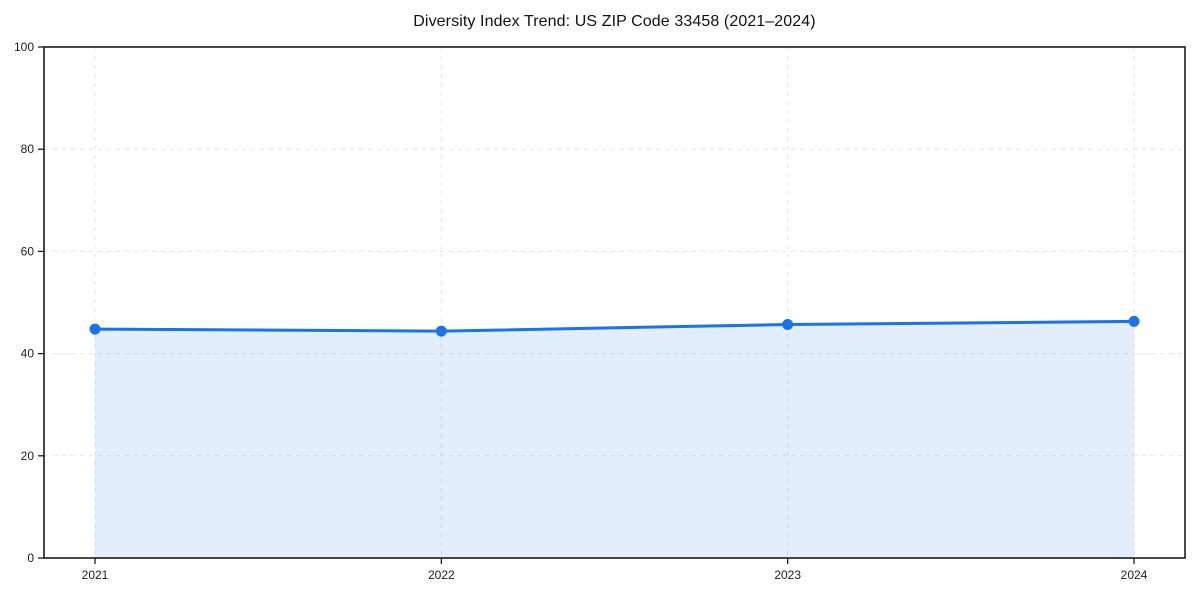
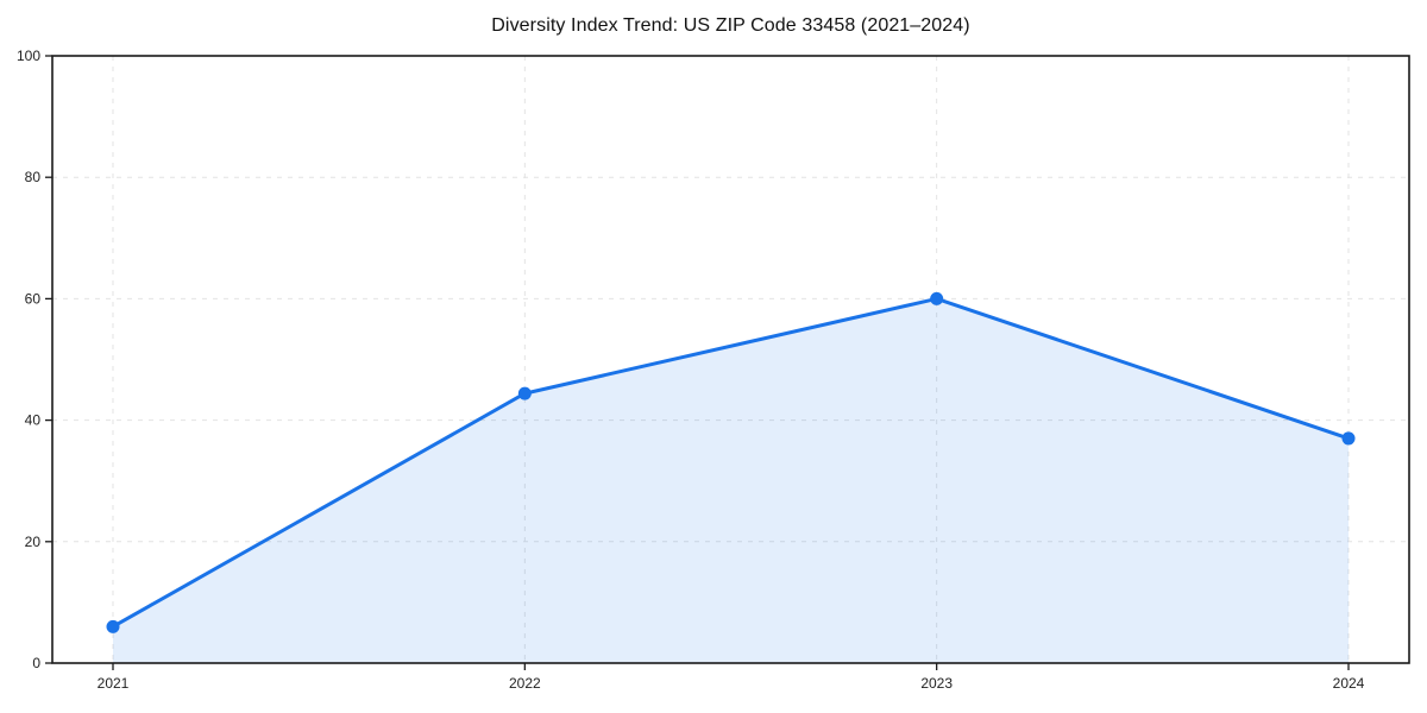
2021: 45 -> 6
2023: 46 -> 60
2024: 46 -> 37
